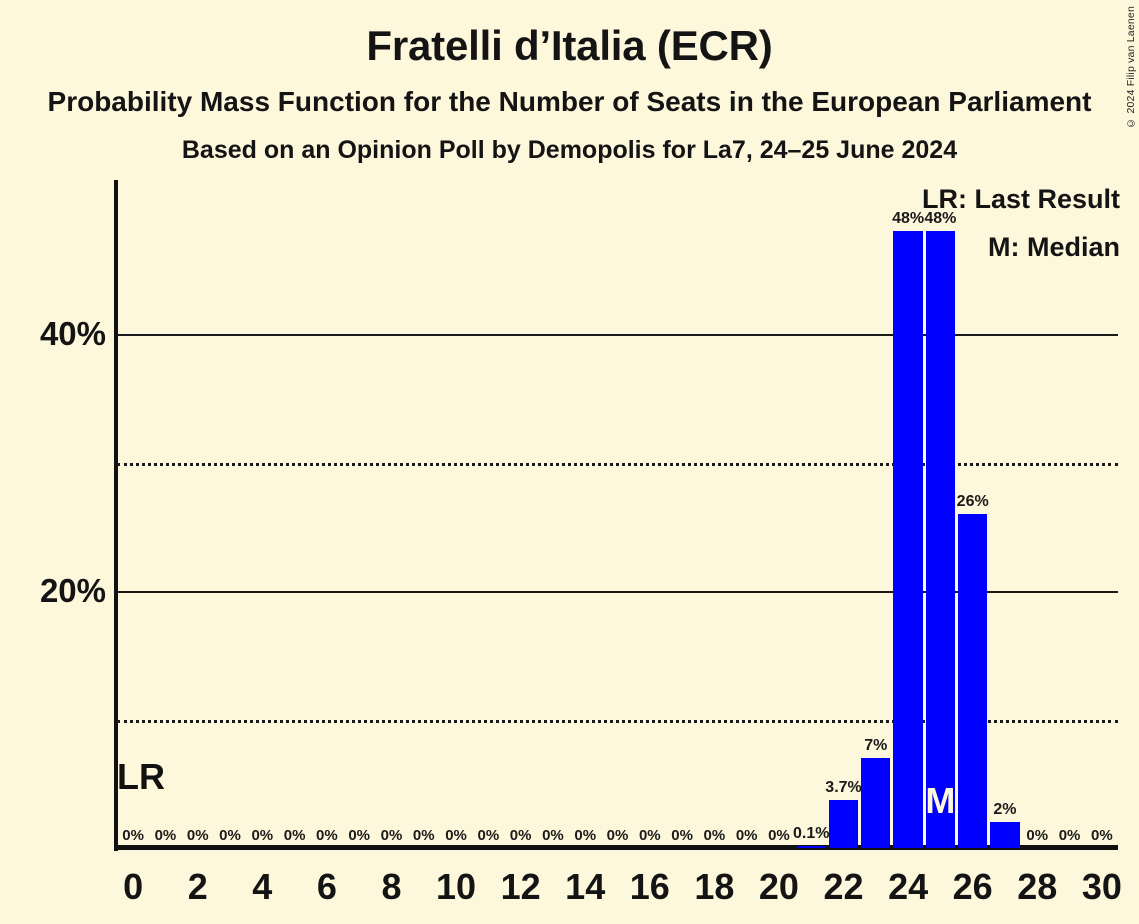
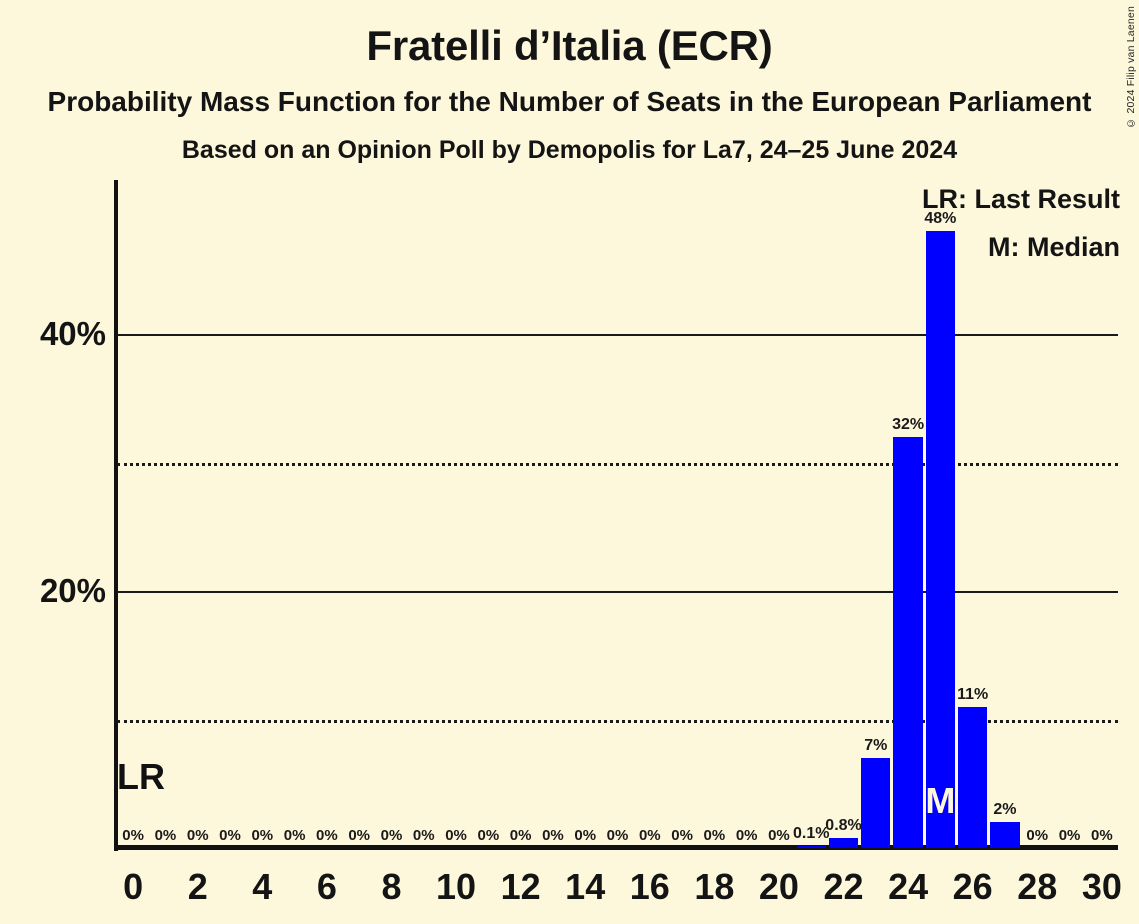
22: 3.7% -> 0.8%
24: 48% -> 32%
26: 26% -> 11%
